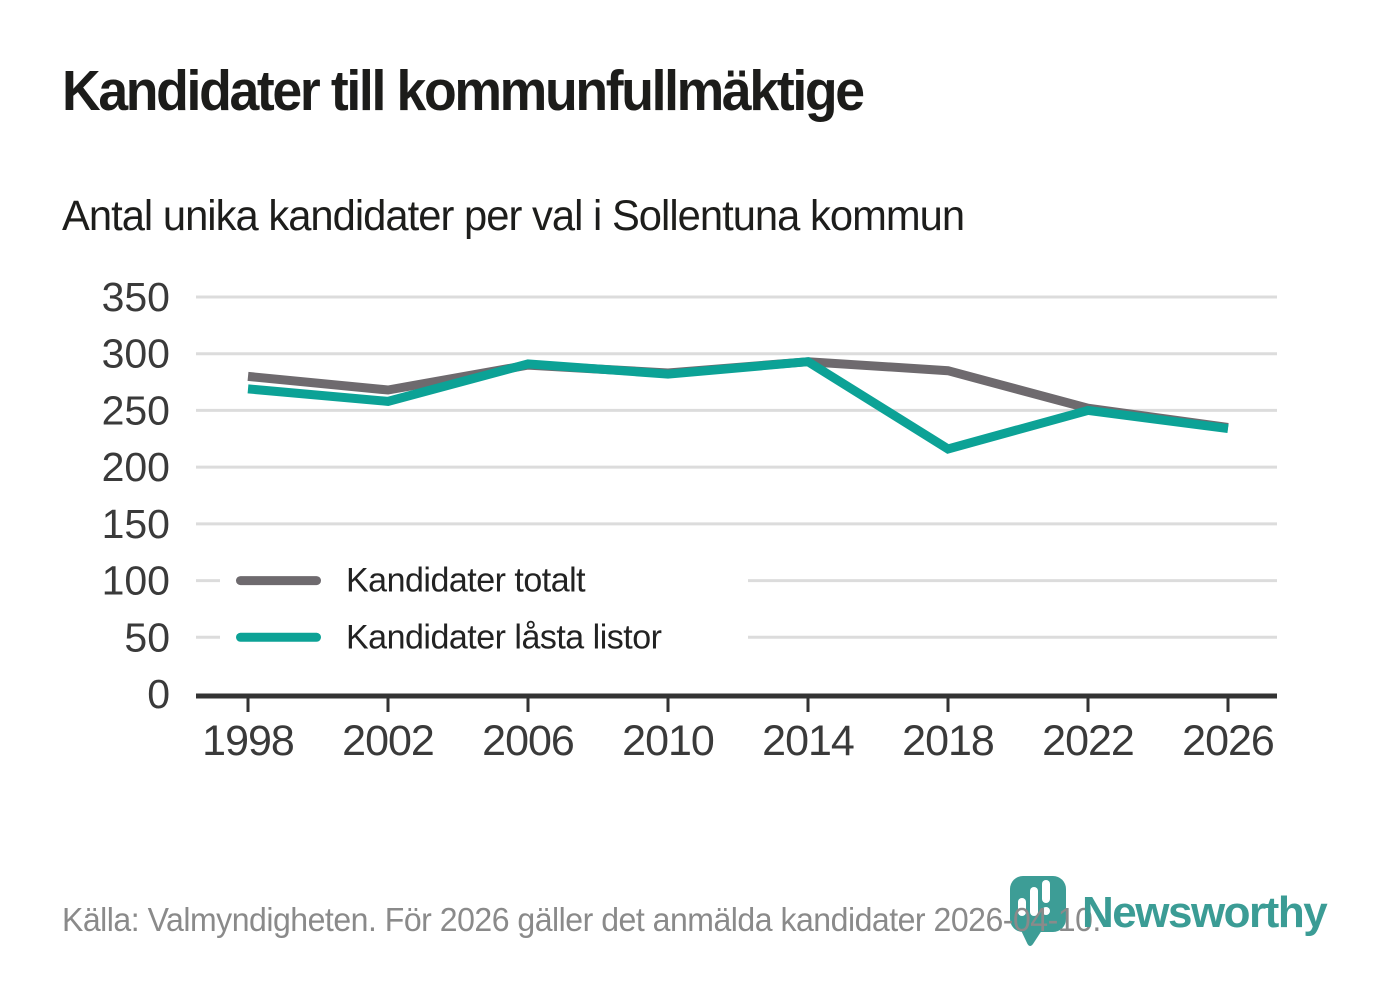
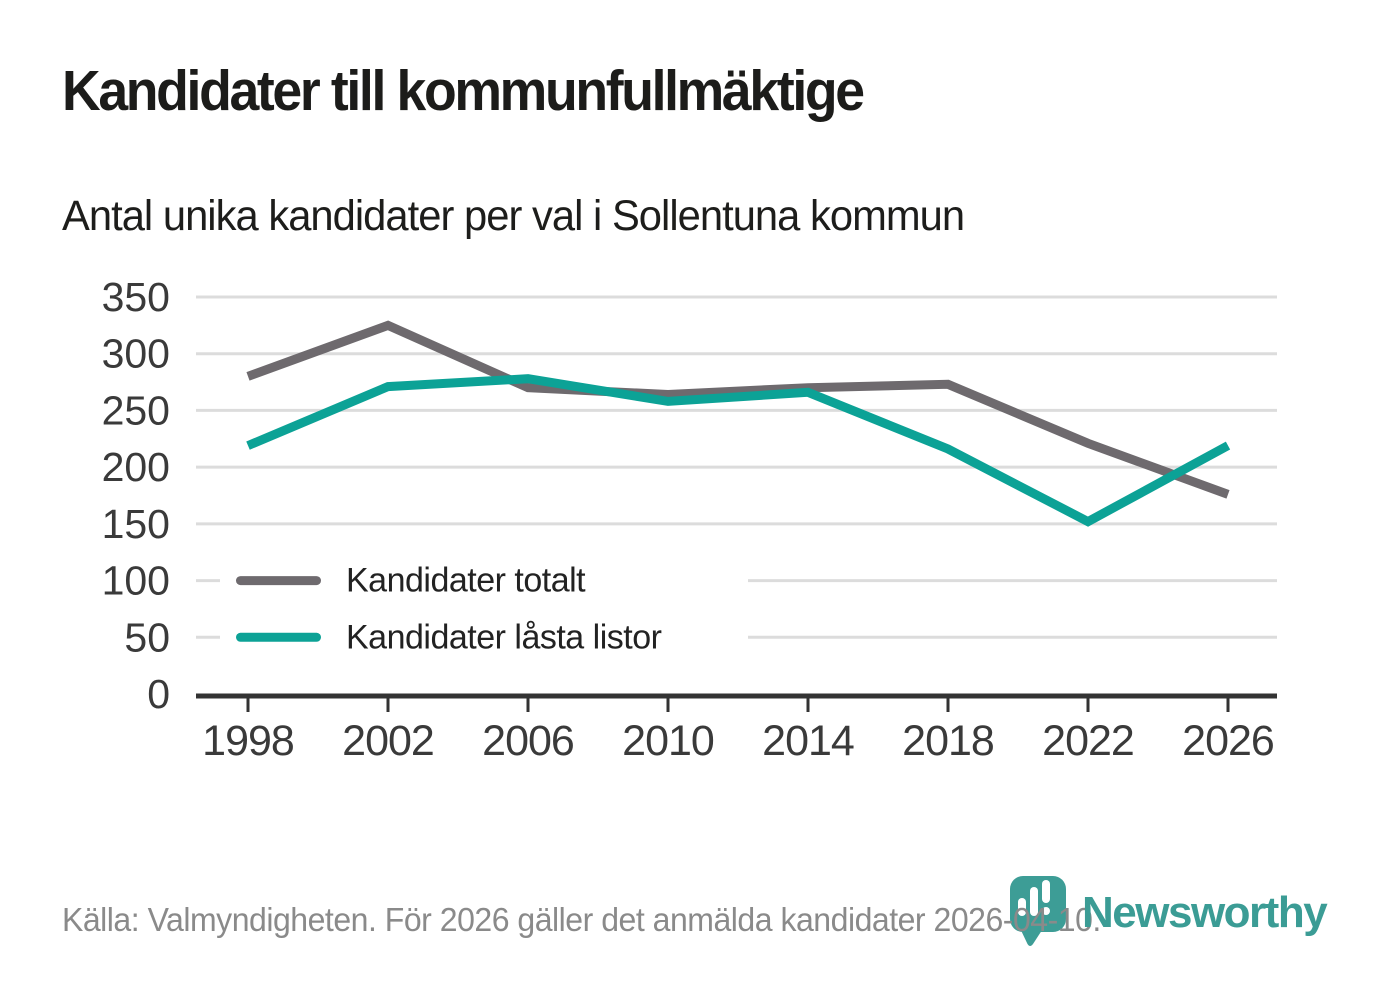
Kandidater låsta listor/1998: 269 -> 219
Kandidater totalt/2002: 268 -> 325
Kandidater låsta listor/2002: 258 -> 271
Kandidater totalt/2006: 290 -> 270
Kandidater låsta listor/2006: 291 -> 278
Kandidater totalt/2010: 283 -> 264
Kandidater låsta listor/2010: 282 -> 258
Kandidater totalt/2014: 293 -> 270
Kandidater låsta listor/2014: 293 -> 266
Kandidater totalt/2018: 285 -> 273
Kandidater totalt/2022: 252 -> 221
Kandidater låsta listor/2022: 250 -> 152
Kandidater totalt/2026: 235 -> 176
Kandidater låsta listor/2026: 234 -> 219
